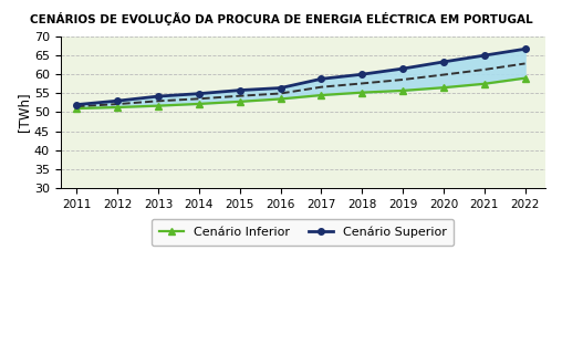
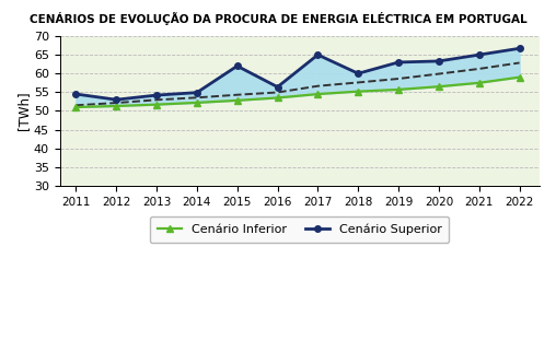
Cenário Superior/2011: 52.0 -> 54.5
Cenário Superior/2015: 55.8 -> 62.0
Cenário Superior/2017: 58.8 -> 65.0
Cenário Superior/2019: 61.5 -> 63.0
